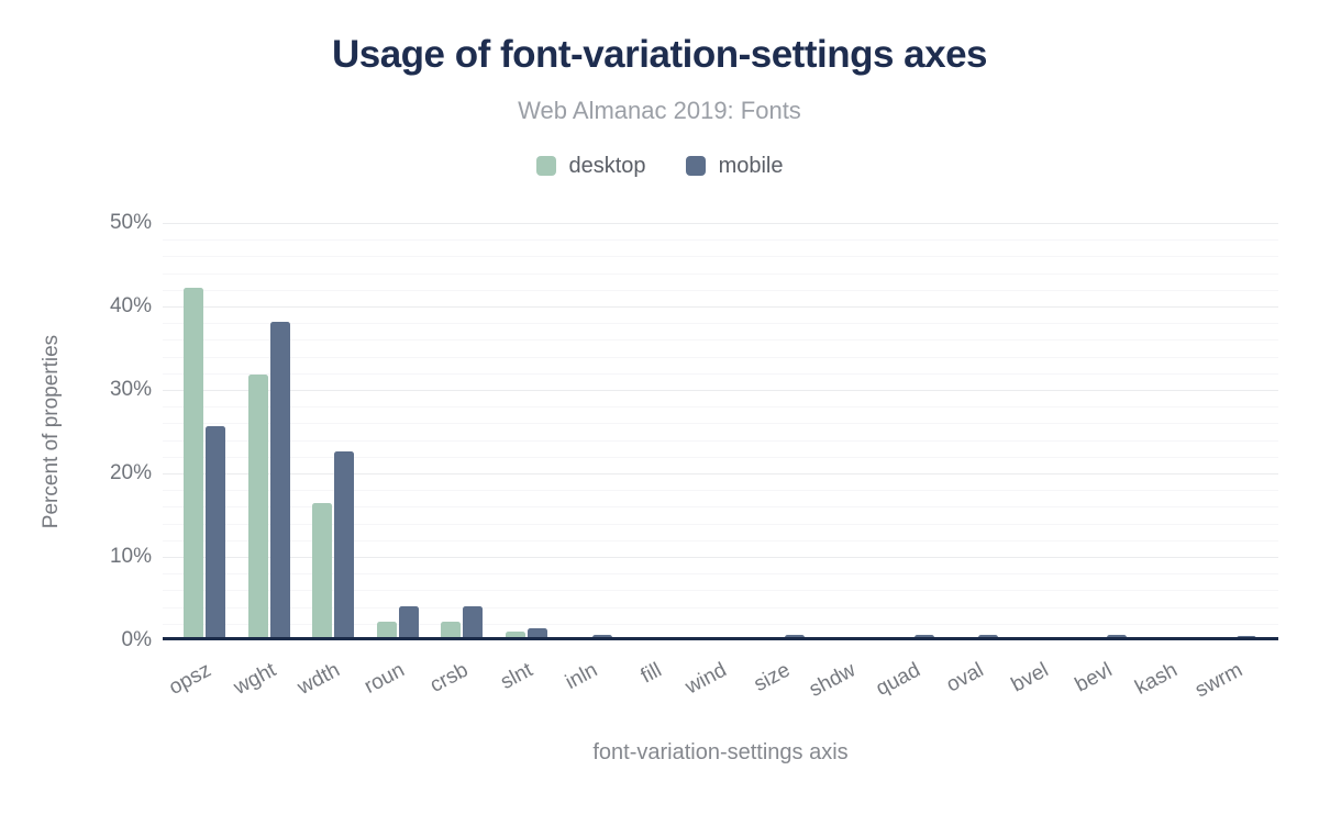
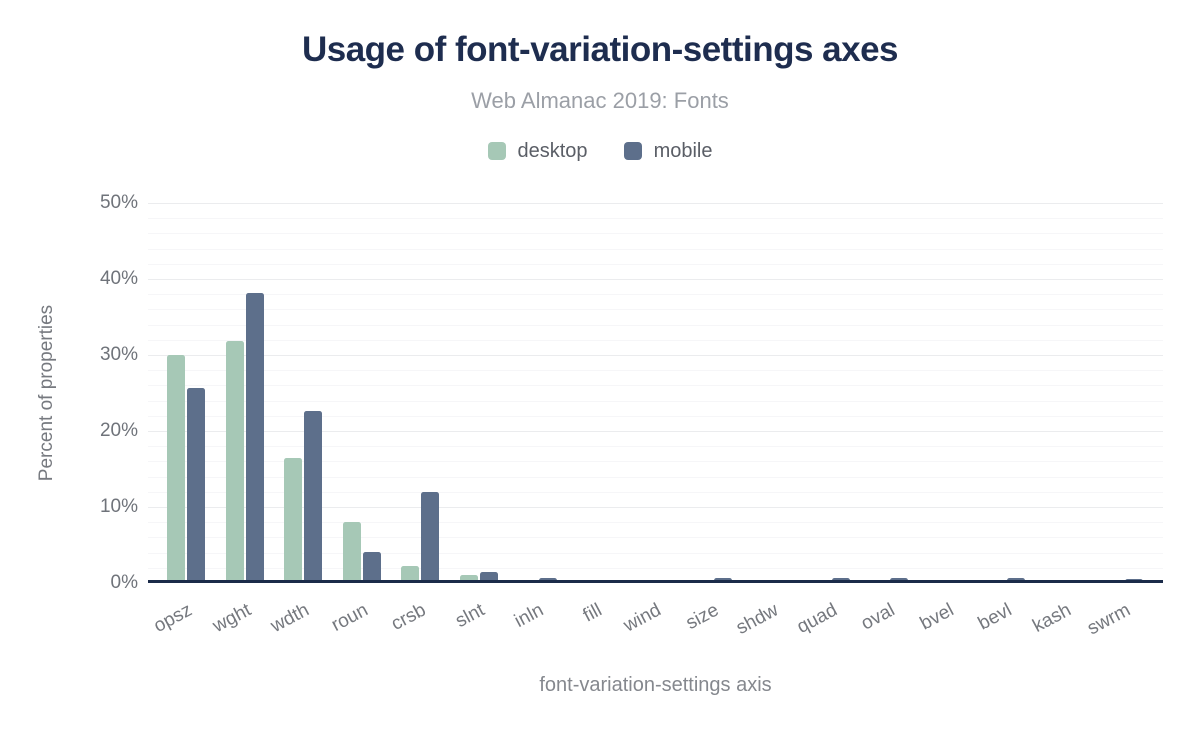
desktop/opsz: 42% -> 30%
desktop/roun: 2% -> 8%
mobile/crsb: 4% -> 12%
